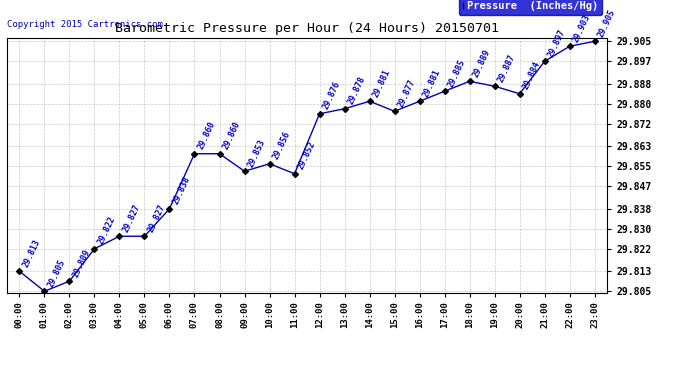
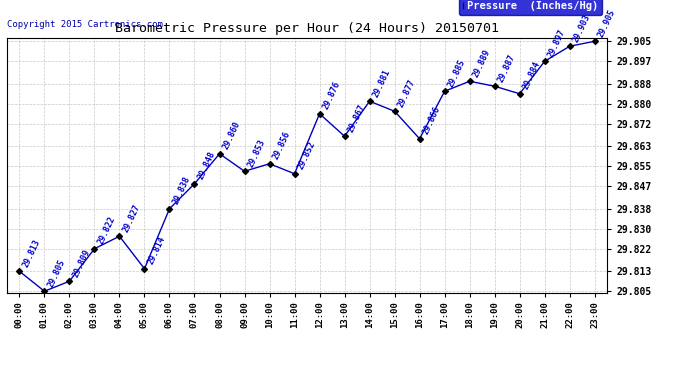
05:00: 29.827 -> 29.814
07:00: 29.860 -> 29.848
13:00: 29.878 -> 29.867
16:00: 29.881 -> 29.866
